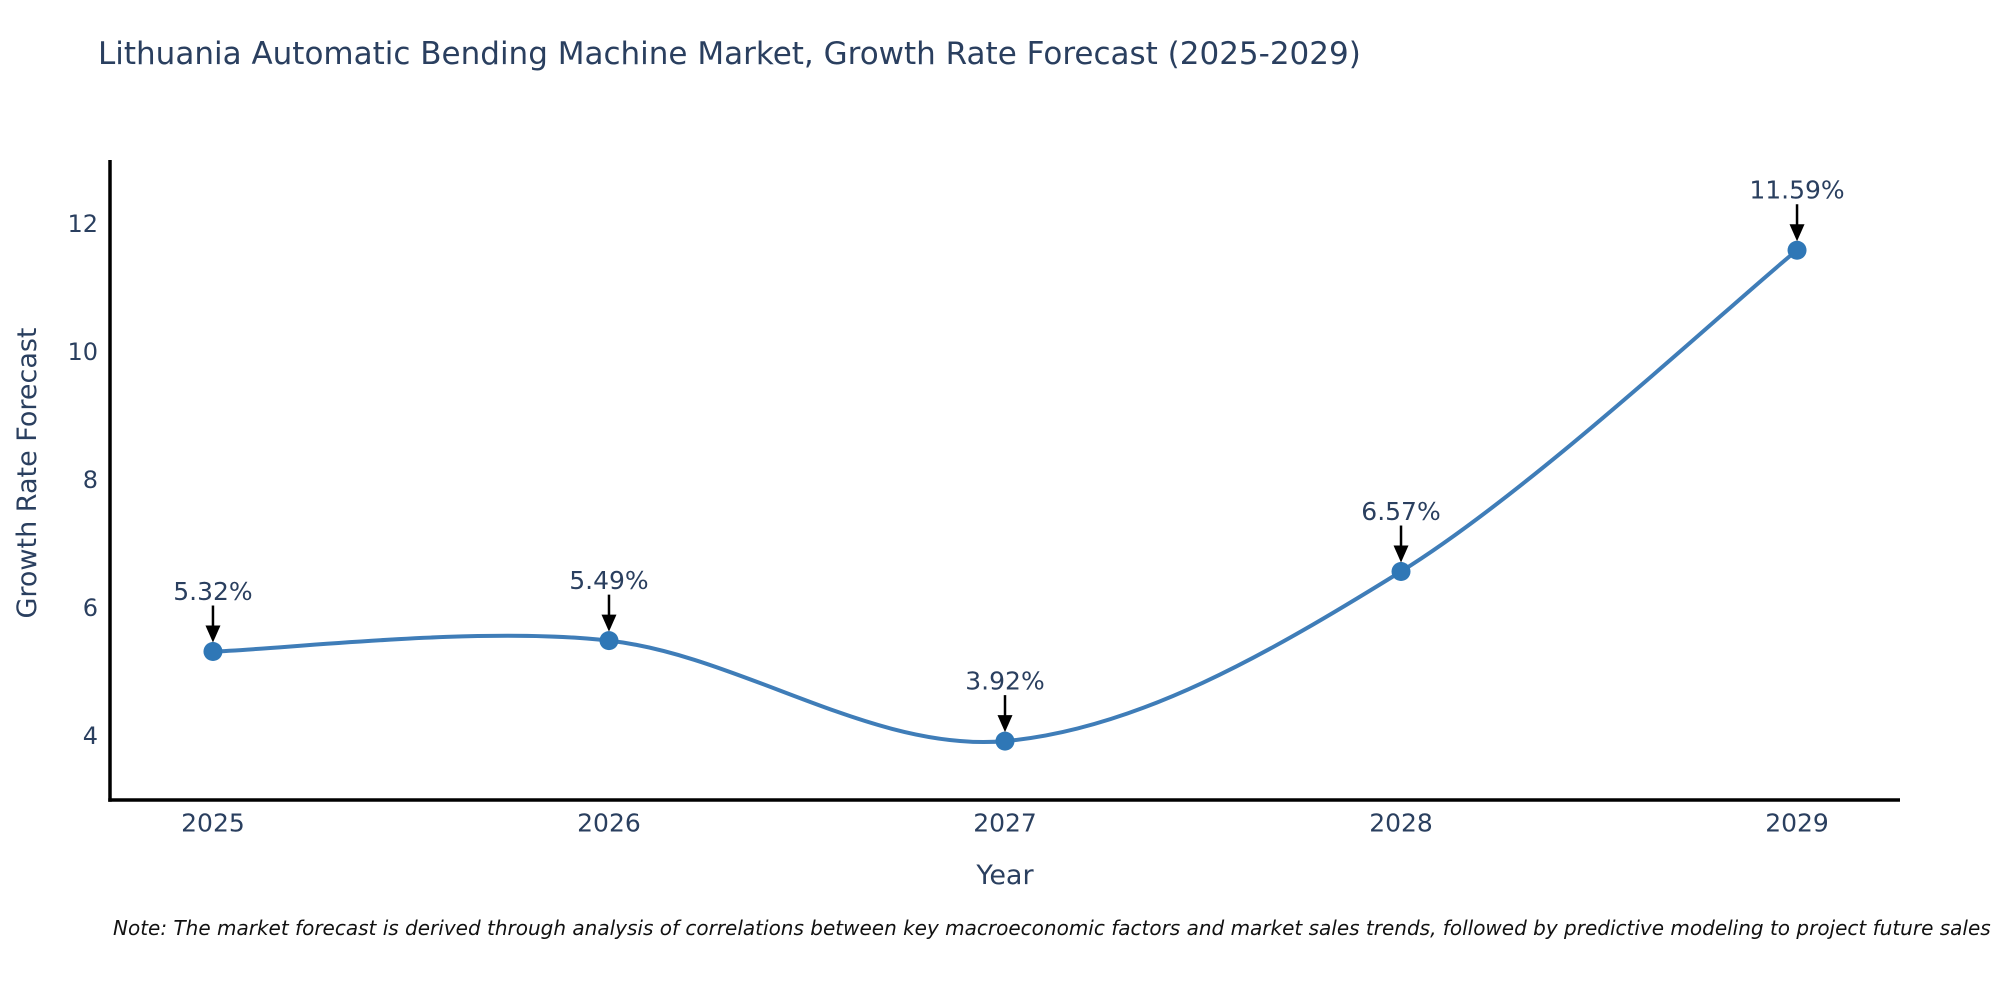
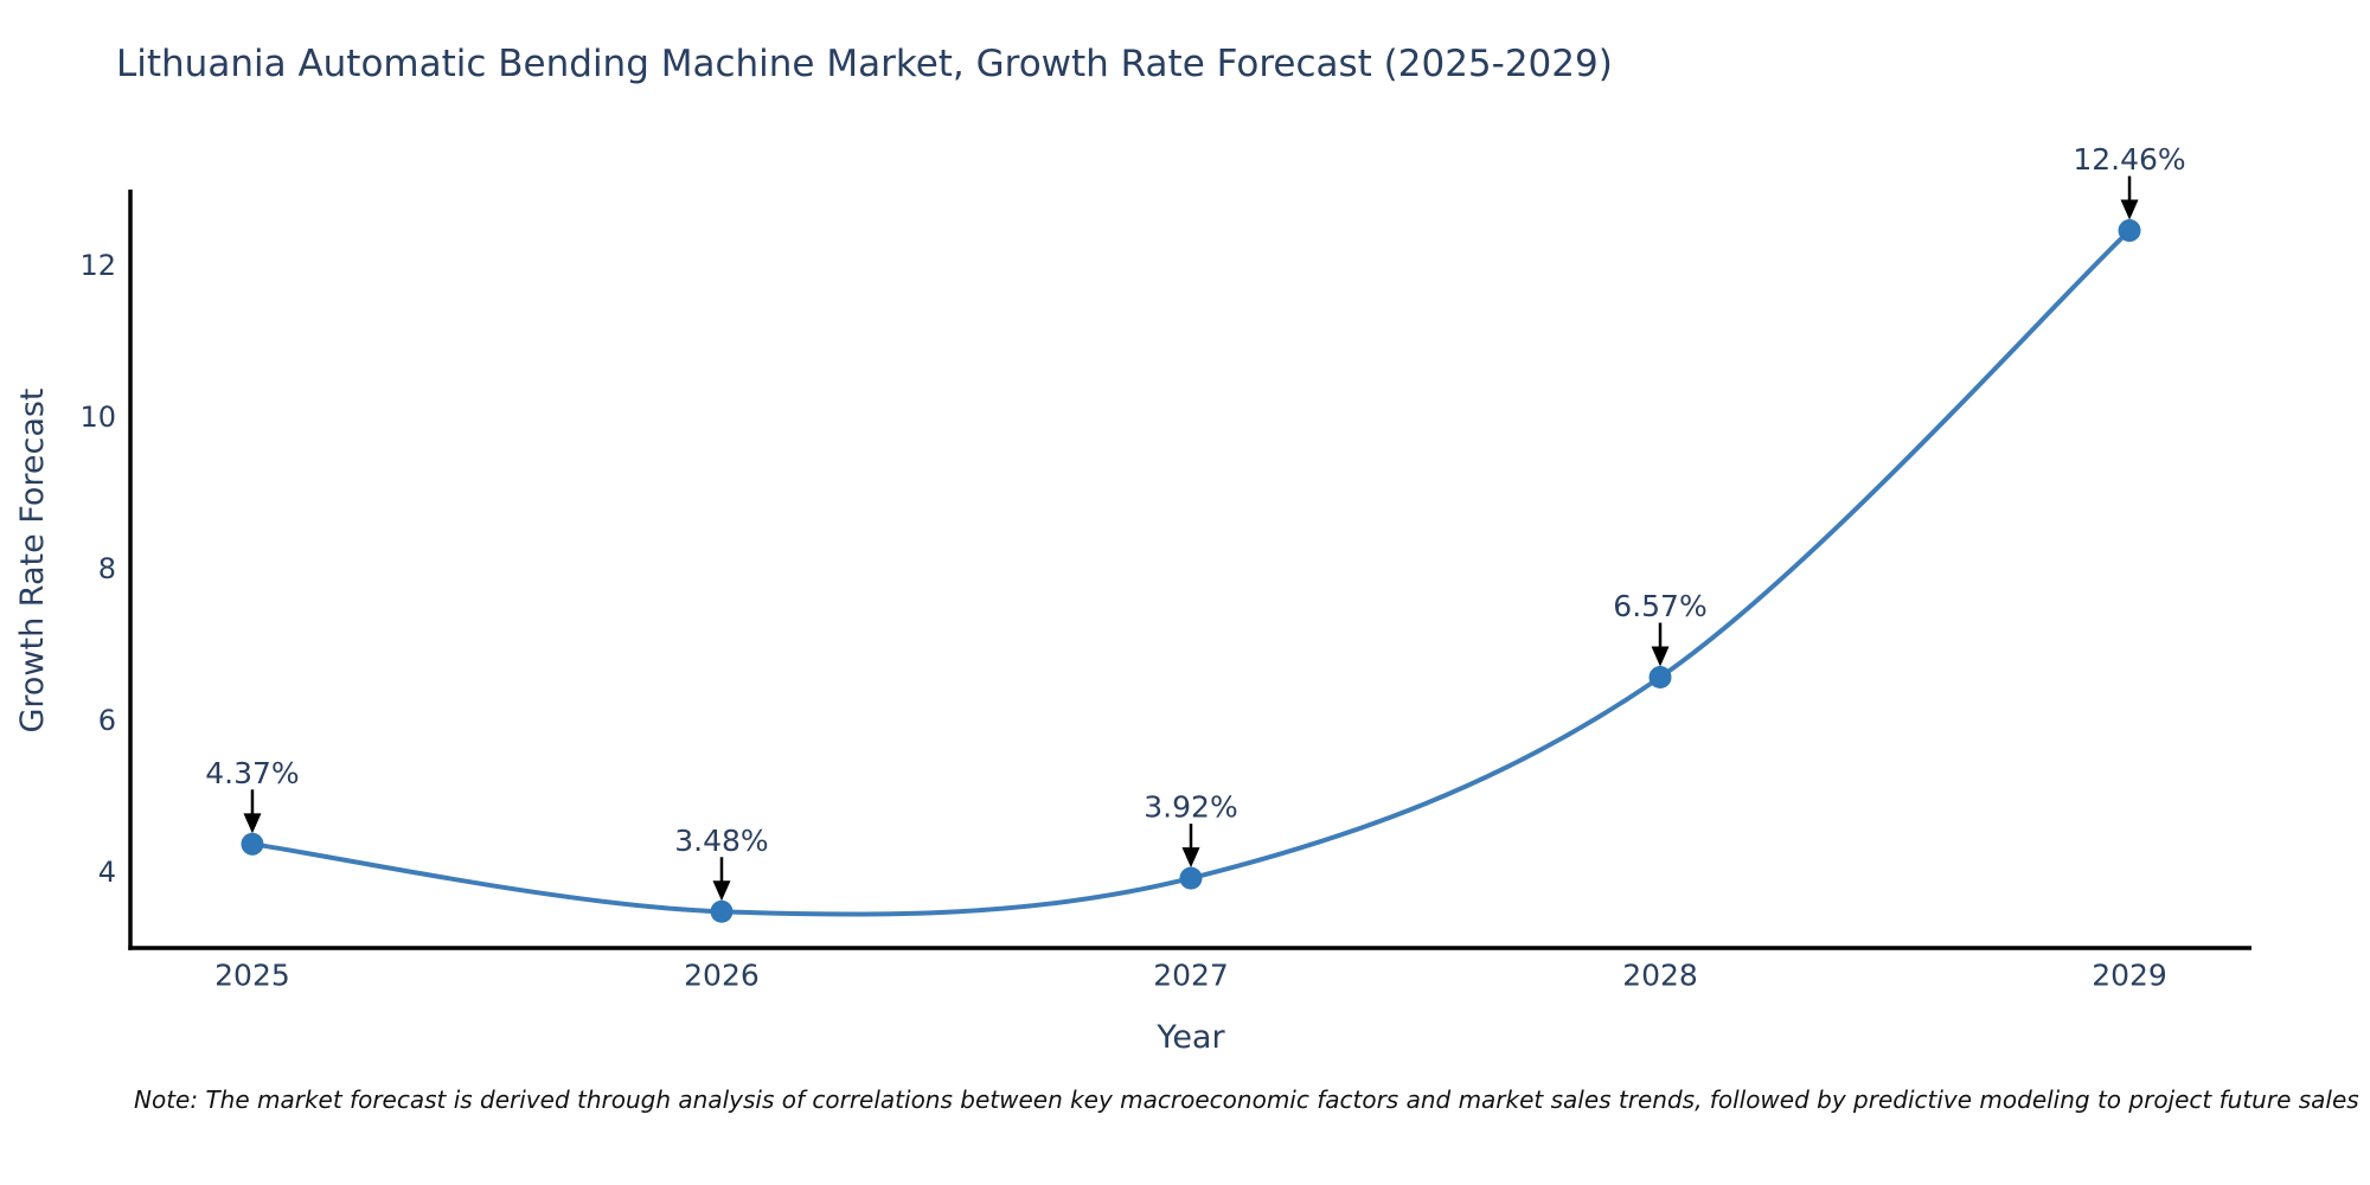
2025: 5.32% -> 4.37%
2026: 5.49% -> 3.48%
2029: 11.59% -> 12.46%
